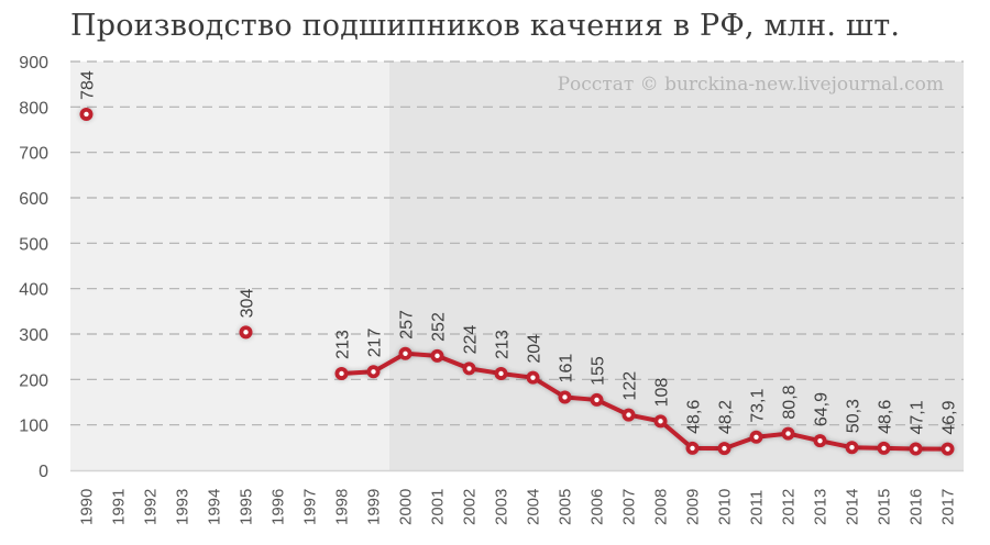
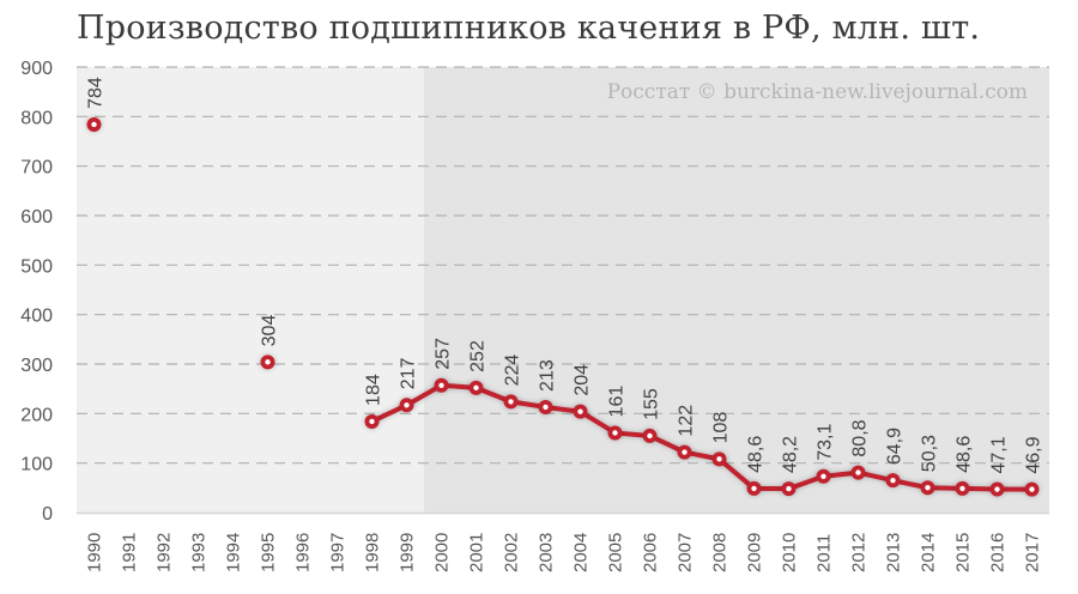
1998: 213 -> 184
